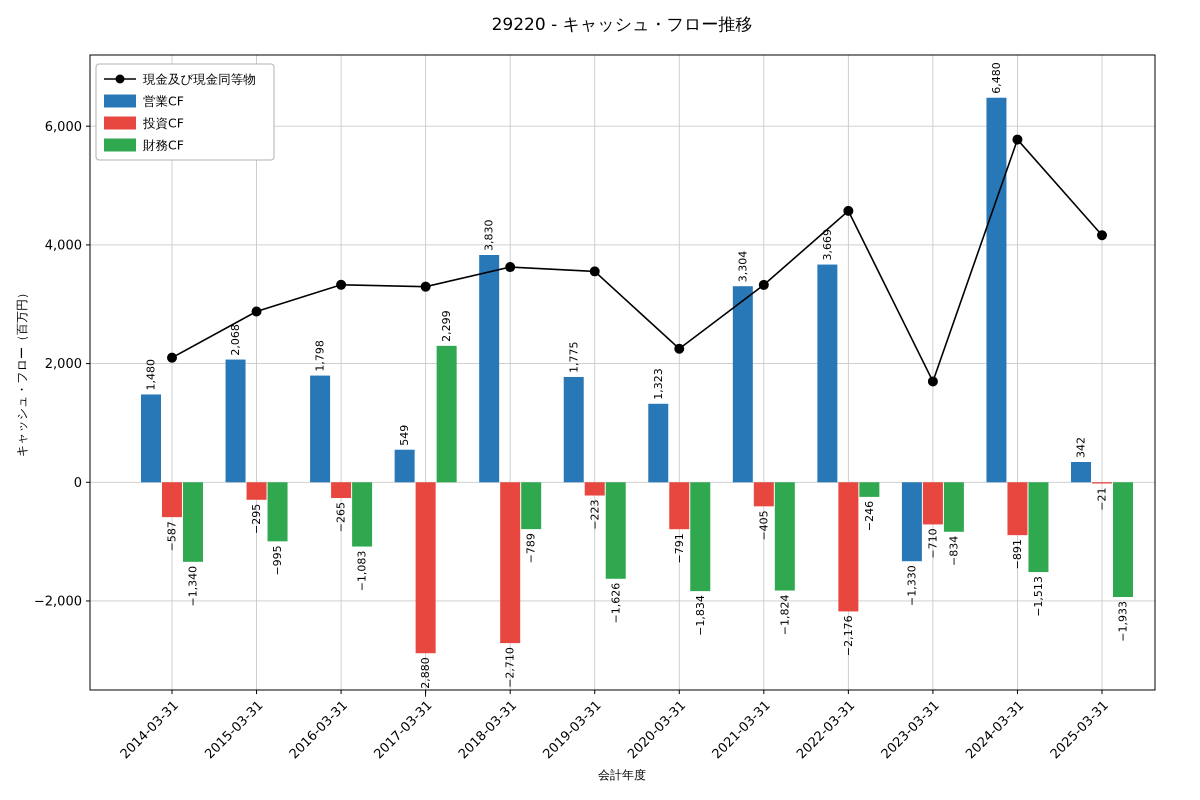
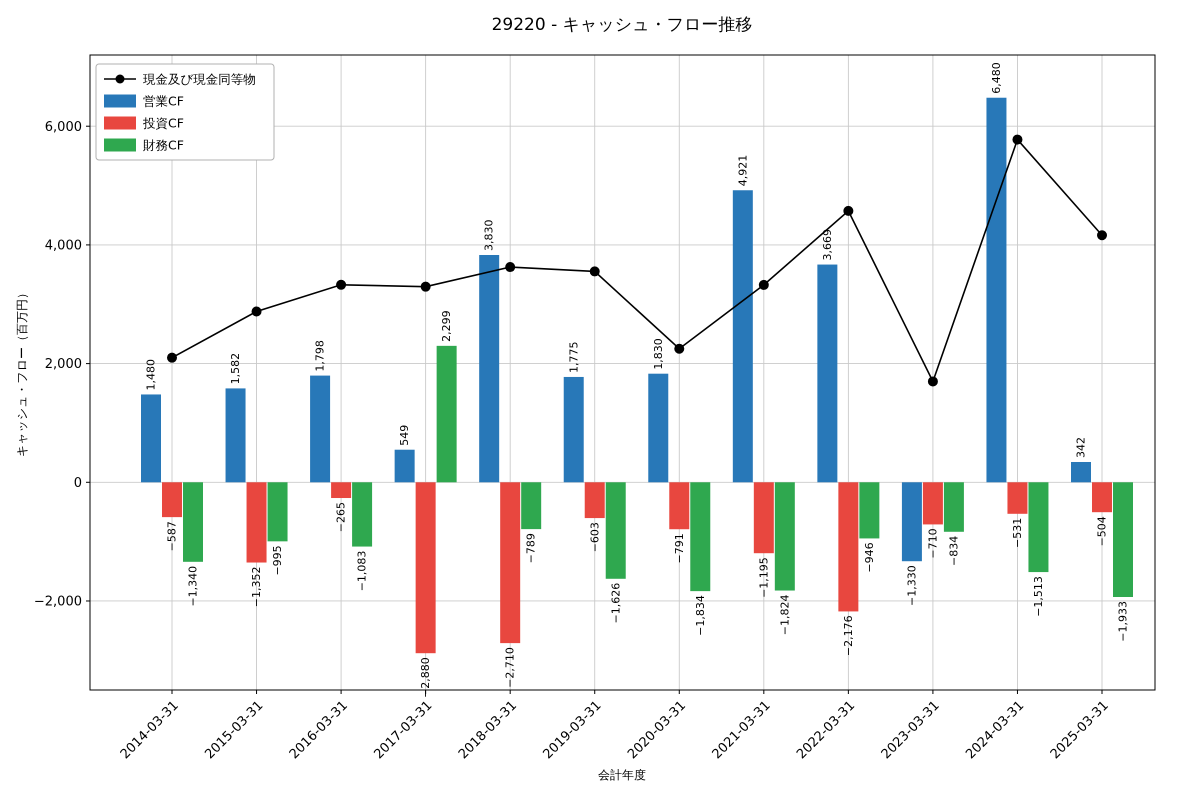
営業CF/2015-03-31: 2,068 -> 1,582
投資CF/2015-03-31: −295 -> −1,352
投資CF/2019-03-31: −223 -> −603
営業CF/2020-03-31: 1,323 -> 1,830
営業CF/2021-03-31: 3,304 -> 4,921
投資CF/2021-03-31: −405 -> −1,195
財務CF/2022-03-31: −246 -> −946
投資CF/2024-03-31: −891 -> −531
投資CF/2025-03-31: −21 -> −504
